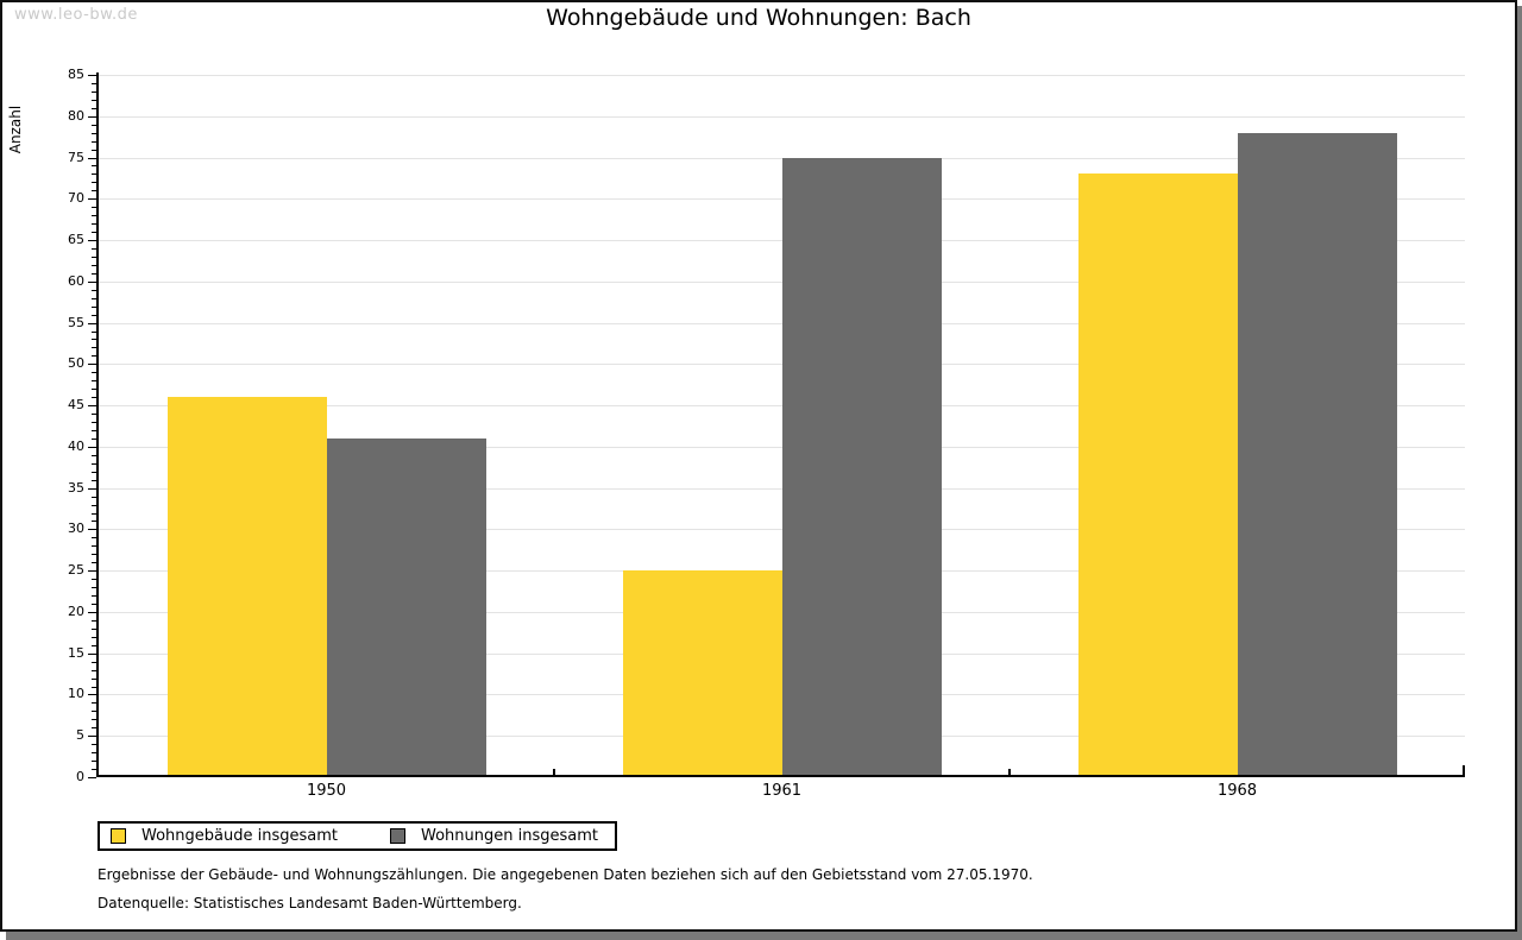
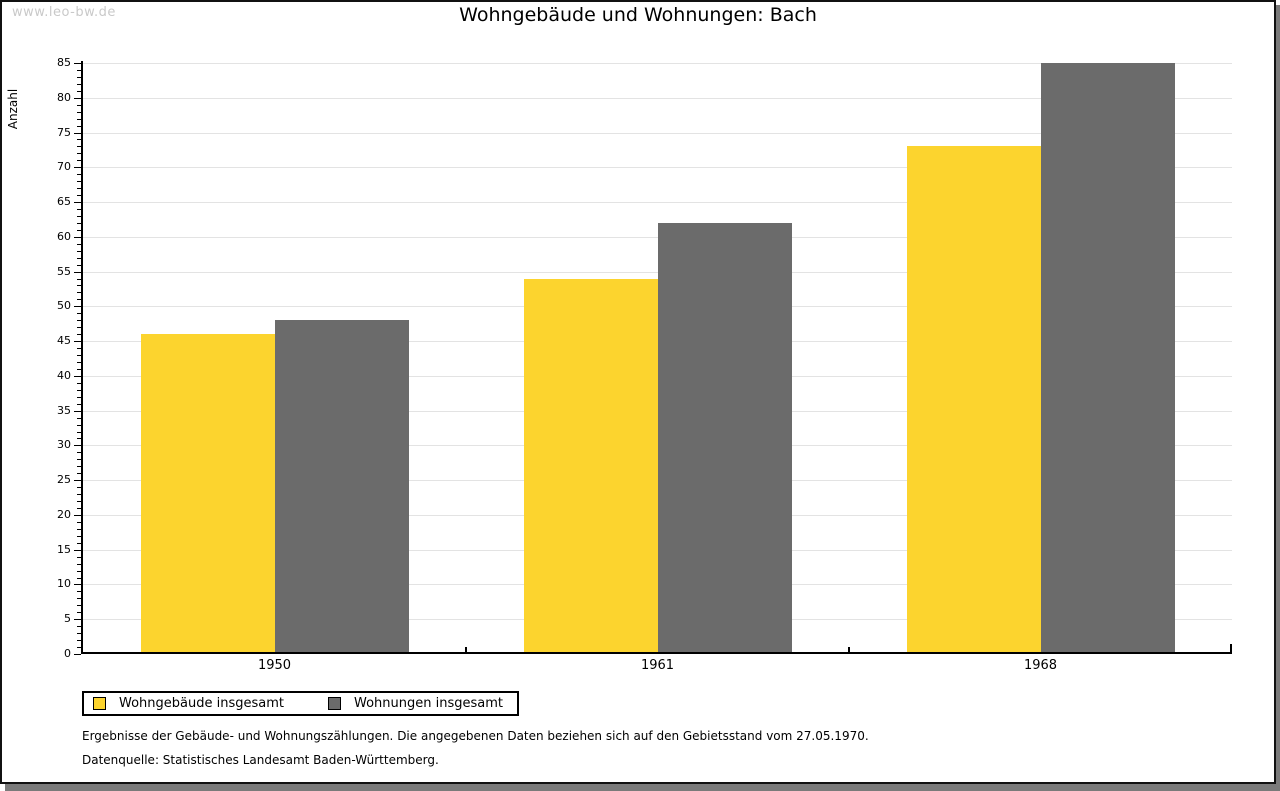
Wohnungen insgesamt/1950: 41 -> 48
Wohngebäude insgesamt/1961: 25 -> 54
Wohnungen insgesamt/1961: 75 -> 62
Wohnungen insgesamt/1968: 78 -> 85
